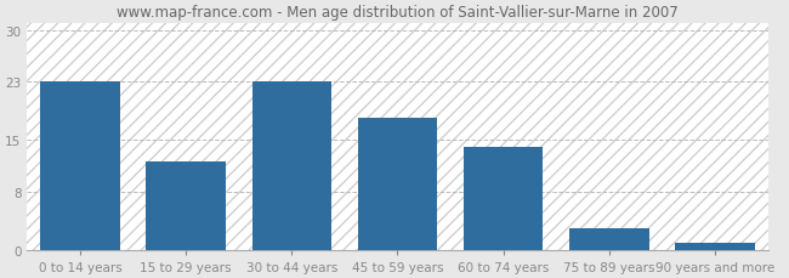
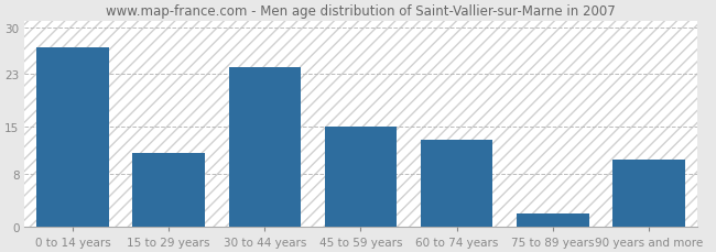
0 to 14 years: 23 -> 27
15 to 29 years: 12 -> 11
30 to 44 years: 23 -> 24
45 to 59 years: 18 -> 15
60 to 74 years: 14 -> 13
75 to 89 years: 3 -> 2
90 years and more: 1 -> 10
